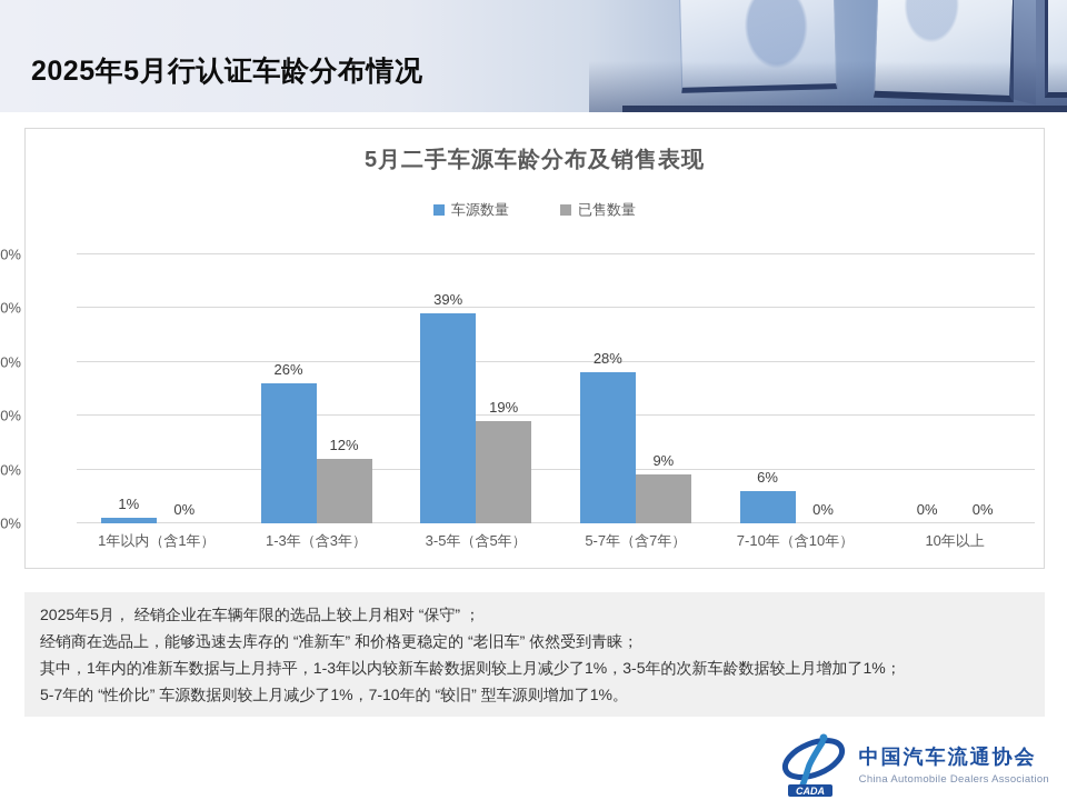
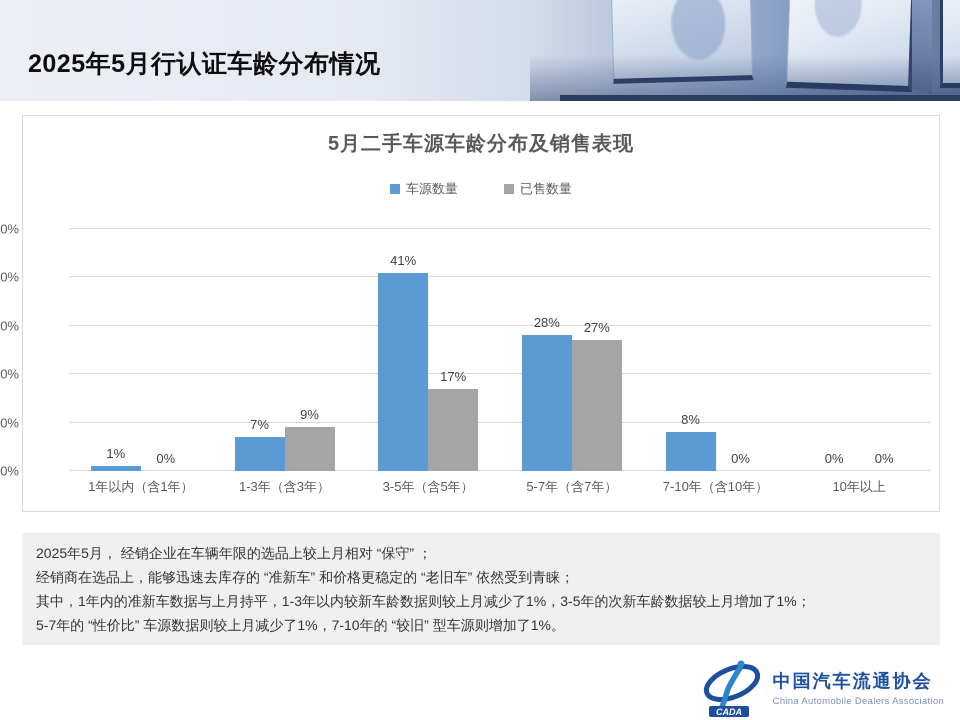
车源数量/1-3年（含3年）: 26% -> 7%
已售数量/1-3年（含3年）: 12% -> 9%
车源数量/3-5年（含5年）: 39% -> 41%
已售数量/3-5年（含5年）: 19% -> 17%
已售数量/5-7年（含7年）: 9% -> 27%
车源数量/7-10年（含10年）: 6% -> 8%
